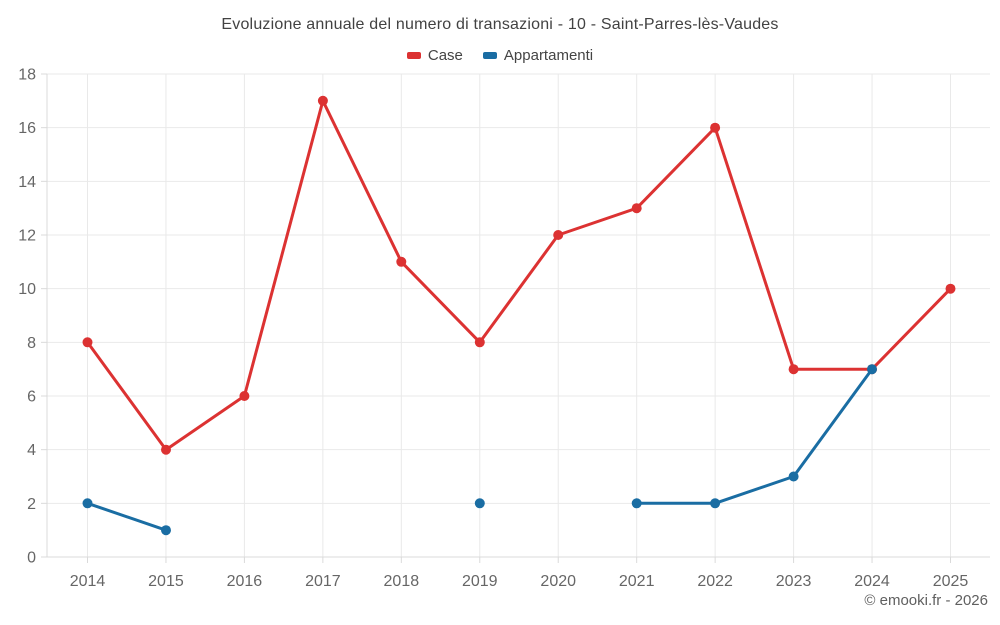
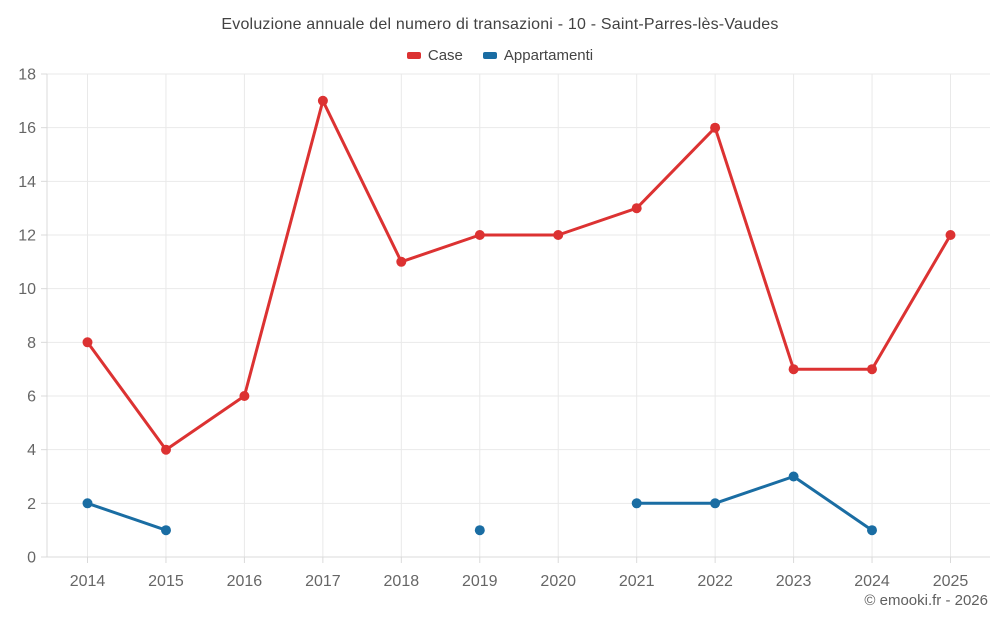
Case/2019: 8 -> 12
Appartamenti/2019: 2 -> 1
Appartamenti/2024: 7 -> 1
Case/2025: 10 -> 12
